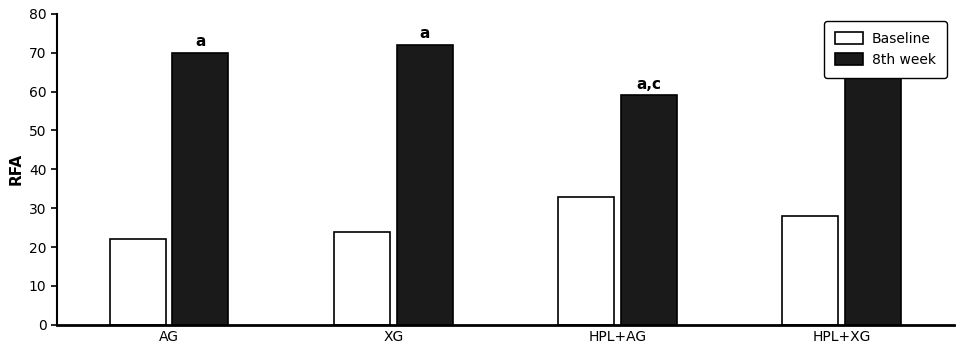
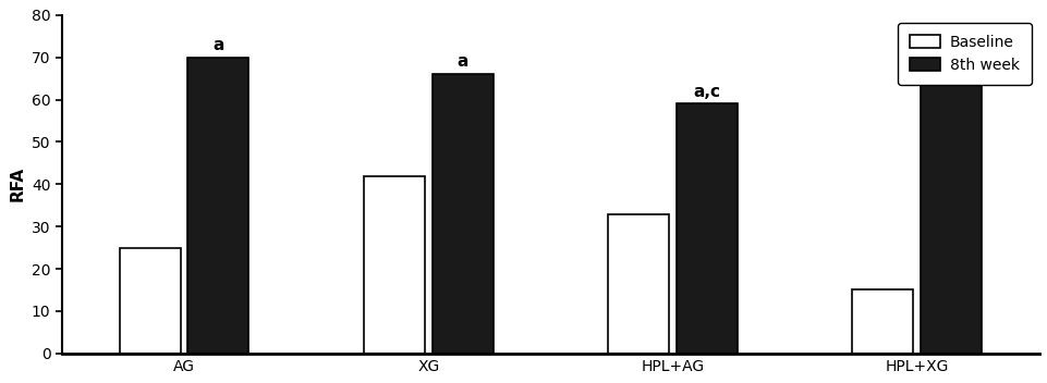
Baseline/AG: 22 -> 25
Baseline/XG: 24 -> 42
8th week/XG: 72 -> 66
Baseline/HPL+XG: 28 -> 15
